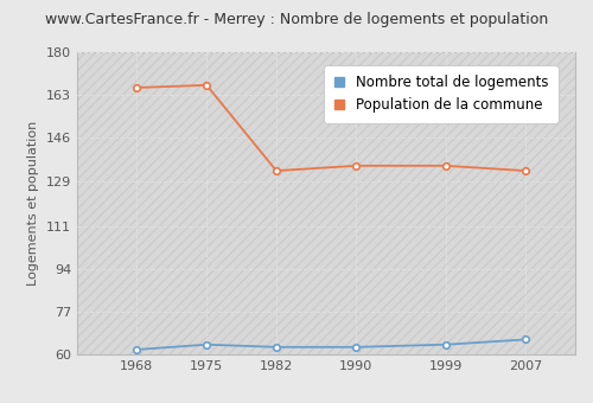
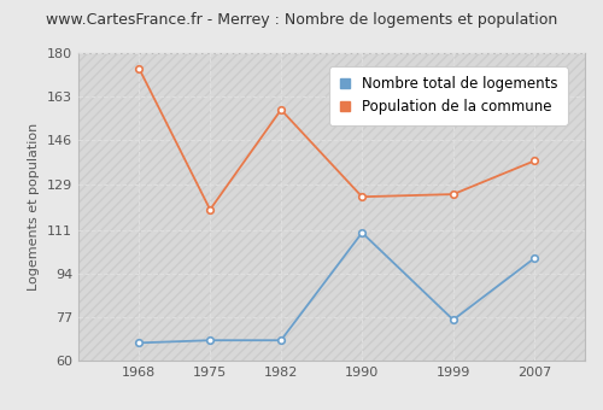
Nombre total de logements/1968: 62 -> 67
Population de la commune/1968: 166 -> 174
Nombre total de logements/1975: 64 -> 68
Population de la commune/1975: 167 -> 119
Nombre total de logements/1982: 63 -> 68
Population de la commune/1982: 133 -> 158
Nombre total de logements/1990: 63 -> 110
Population de la commune/1990: 135 -> 124
Nombre total de logements/1999: 64 -> 76
Population de la commune/1999: 135 -> 125
Nombre total de logements/2007: 66 -> 100
Population de la commune/2007: 133 -> 138
